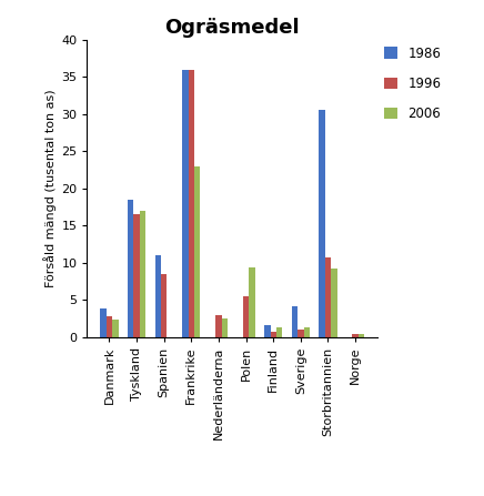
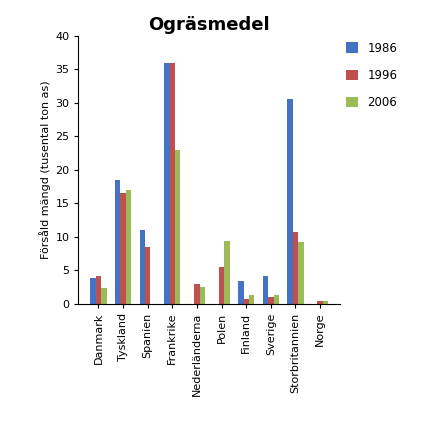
1996/Danmark: 2.9 -> 4.2
1986/Finland: 1.6 -> 3.4
